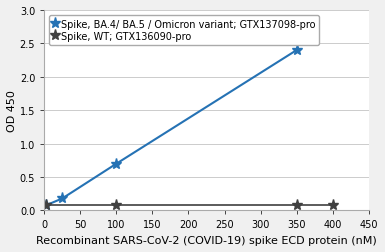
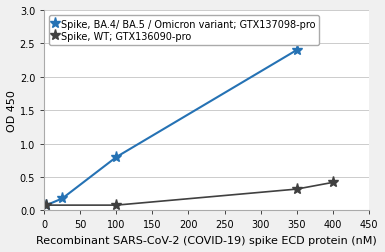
Spike, BA.4/ BA.5 / Omicron variant; GTX137098-pro/100: 0.70 -> 0.80
Spike, WT; GTX136090-pro/350: 0.08 -> 0.32
Spike, WT; GTX136090-pro/400: 0.08 -> 0.42
